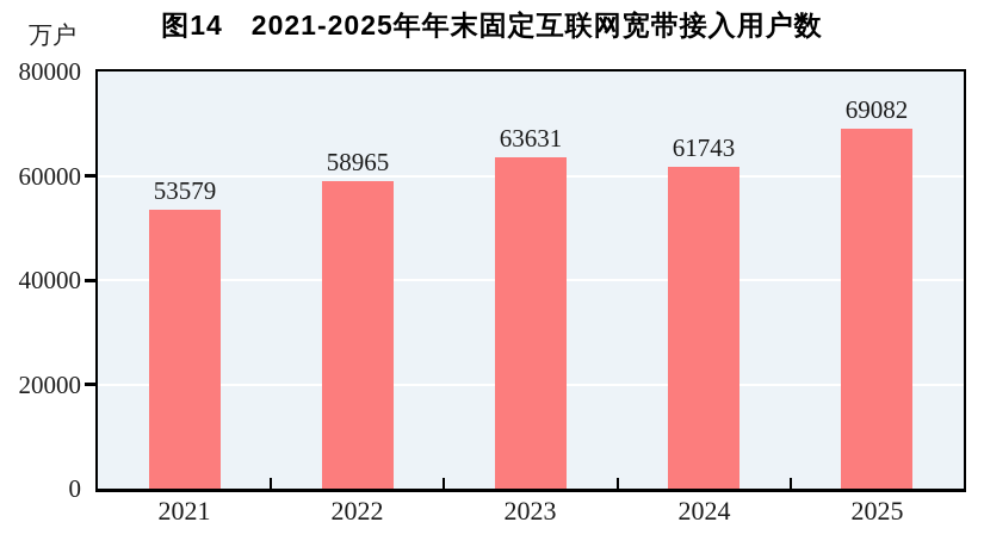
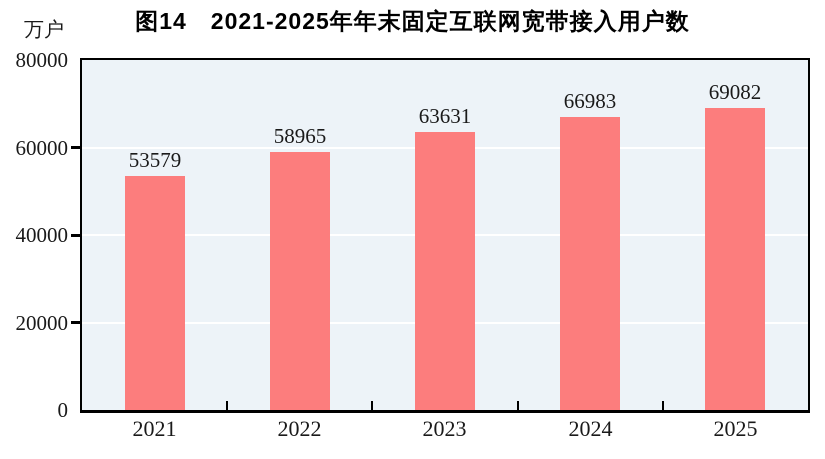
2024: 61743 -> 66983
